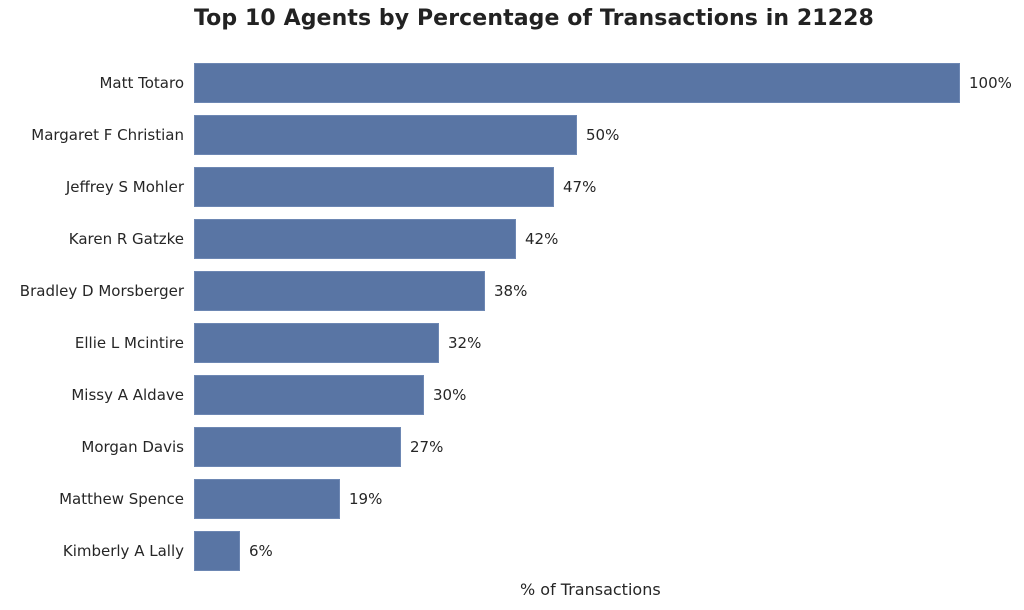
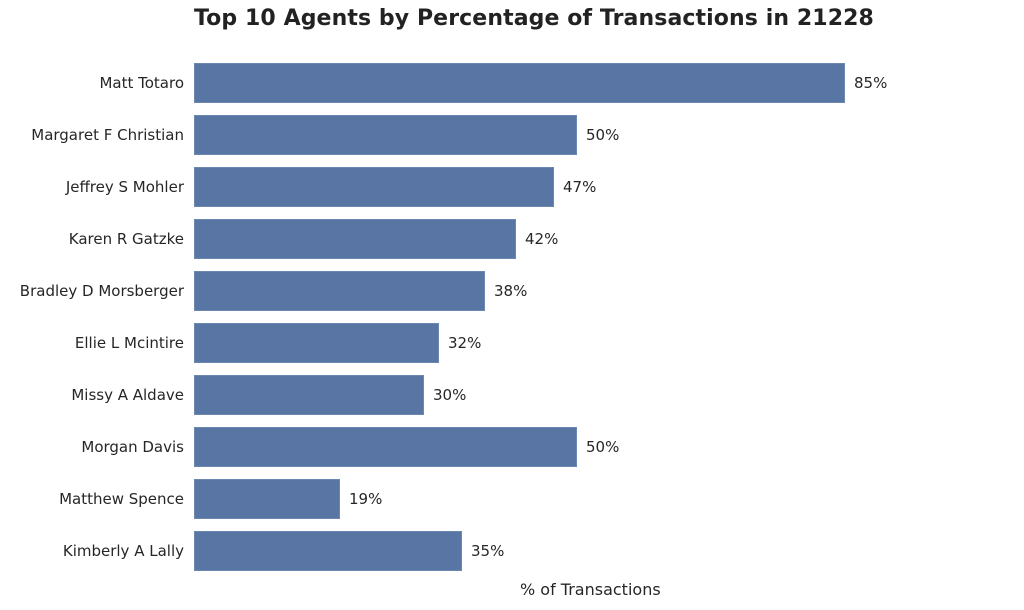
Matt Totaro: 100% -> 85%
Morgan Davis: 27% -> 50%
Kimberly A Lally: 6% -> 35%
